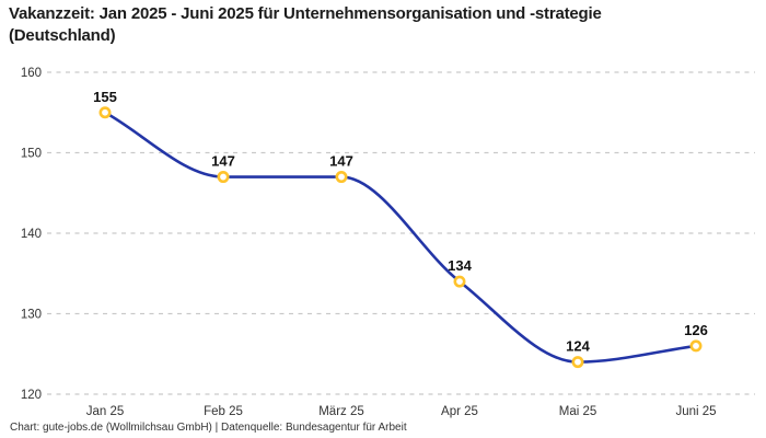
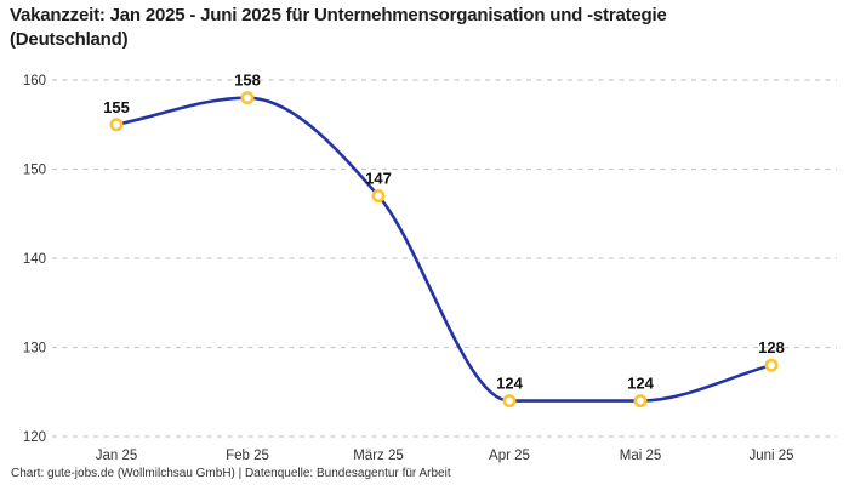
Feb 25: 147 -> 158
Apr 25: 134 -> 124
Juni 25: 126 -> 128
